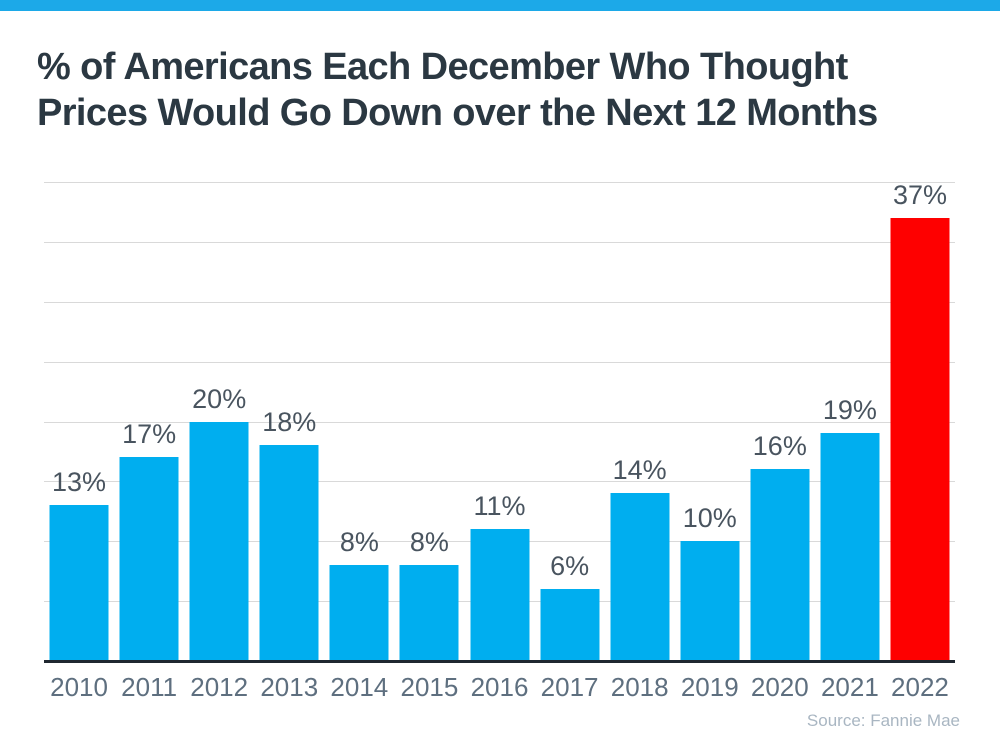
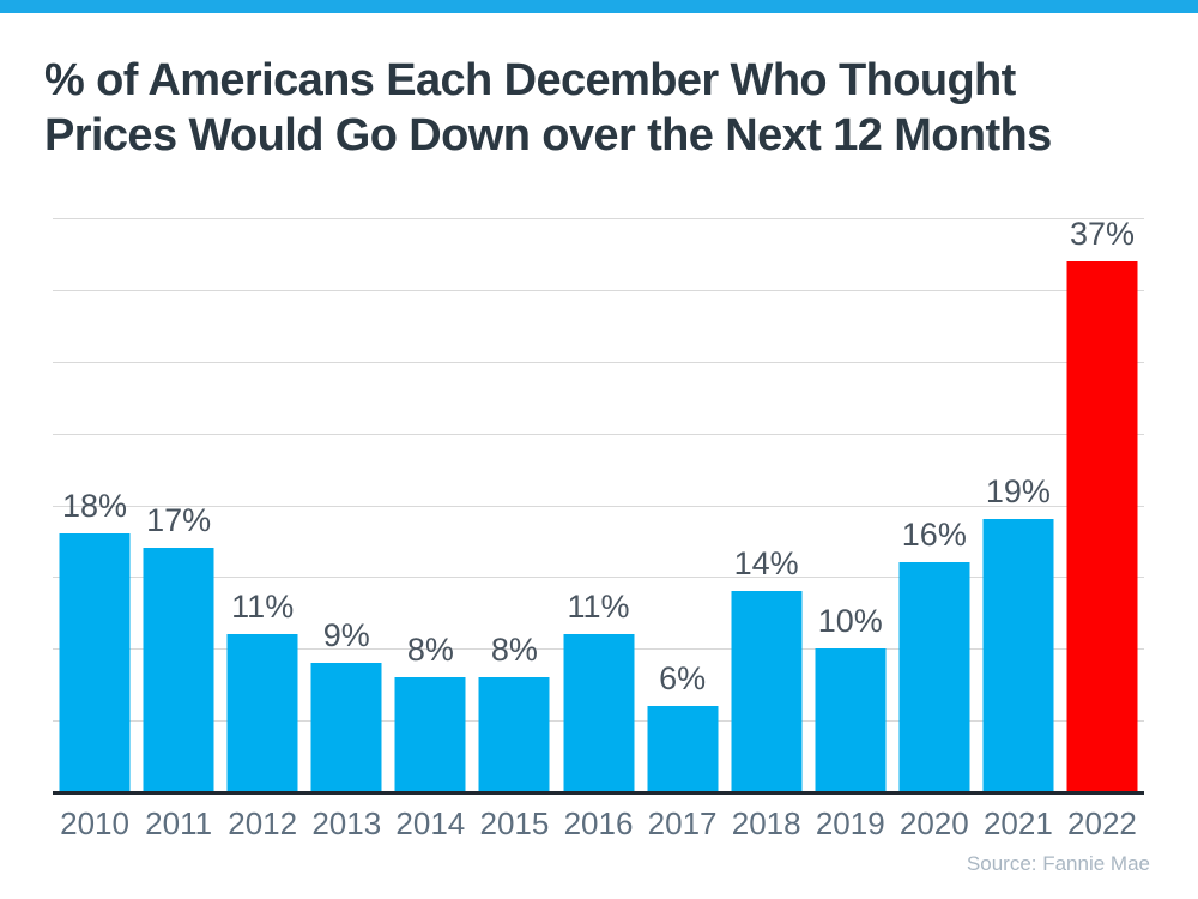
2010: 13% -> 18%
2012: 20% -> 11%
2013: 18% -> 9%
